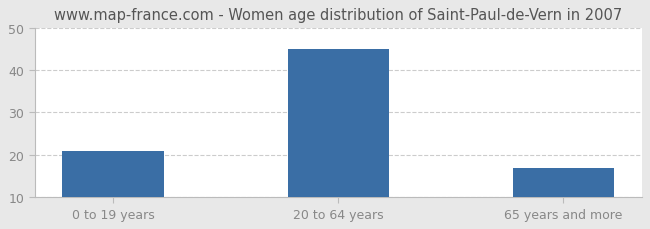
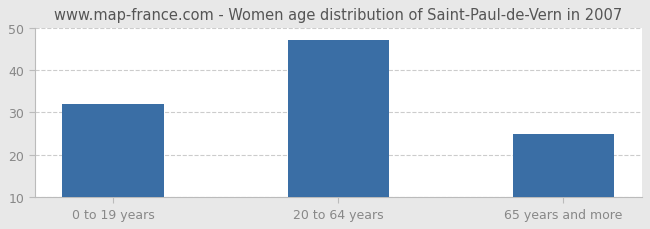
0 to 19 years: 21 -> 32
20 to 64 years: 45 -> 47
65 years and more: 17 -> 25
